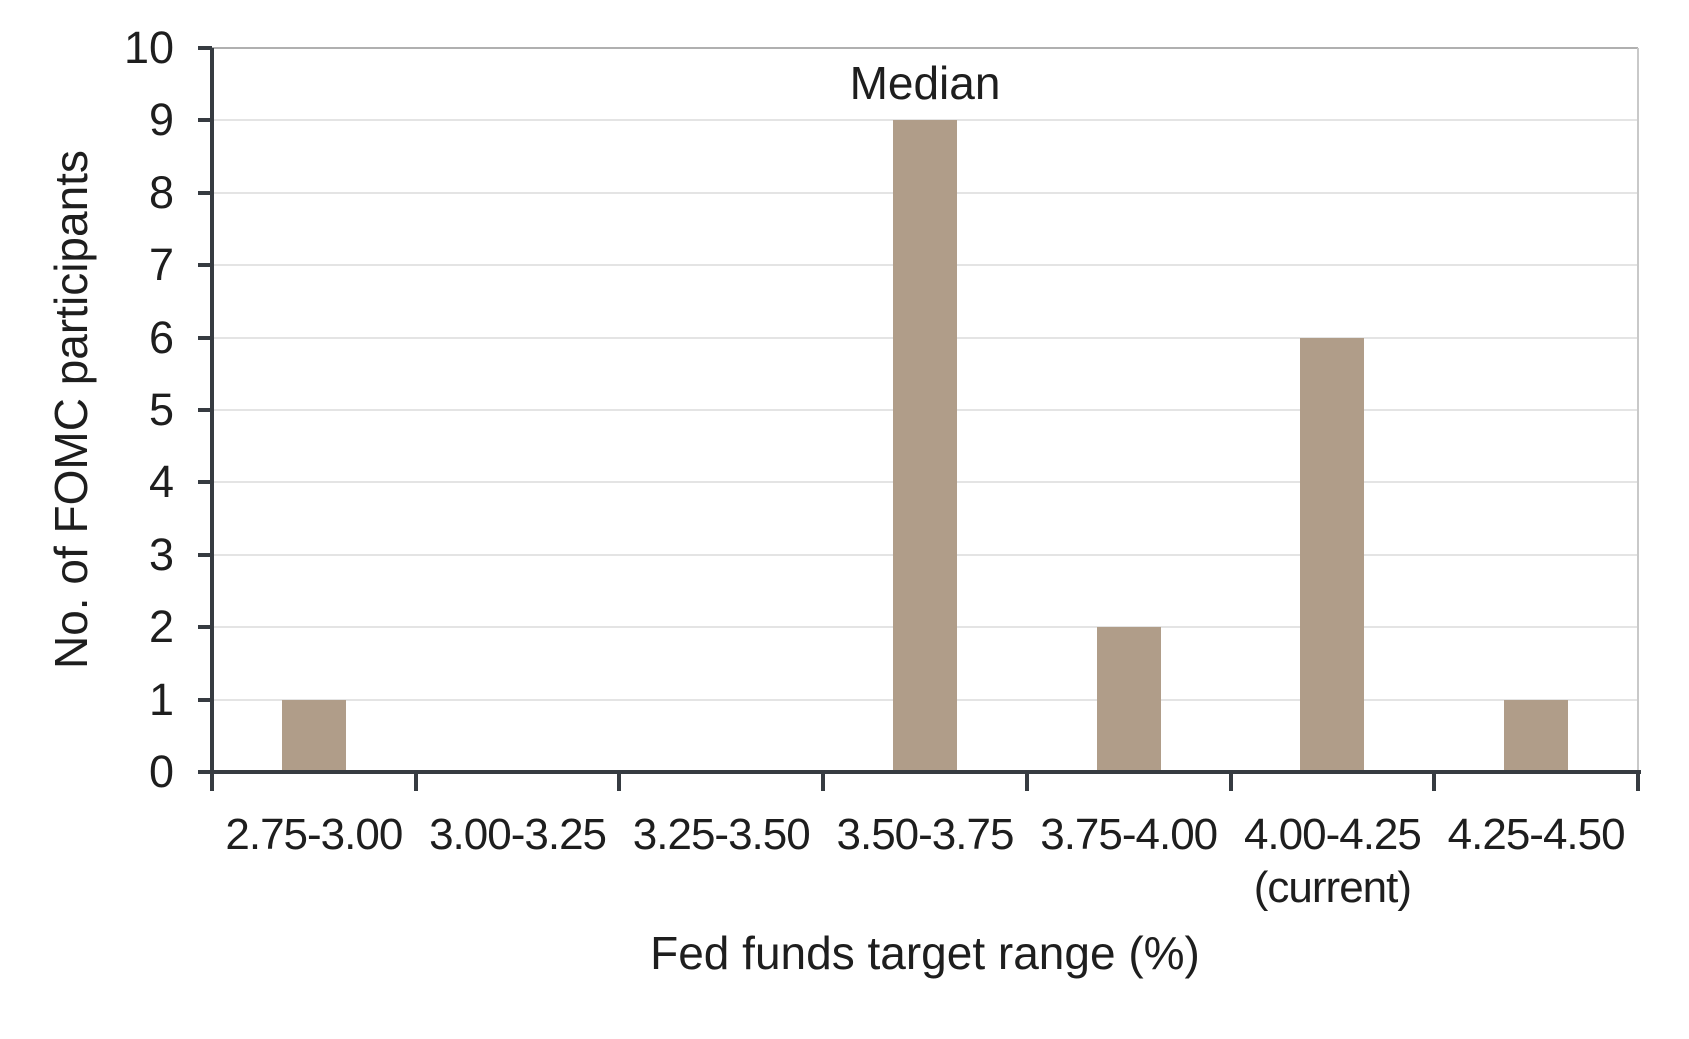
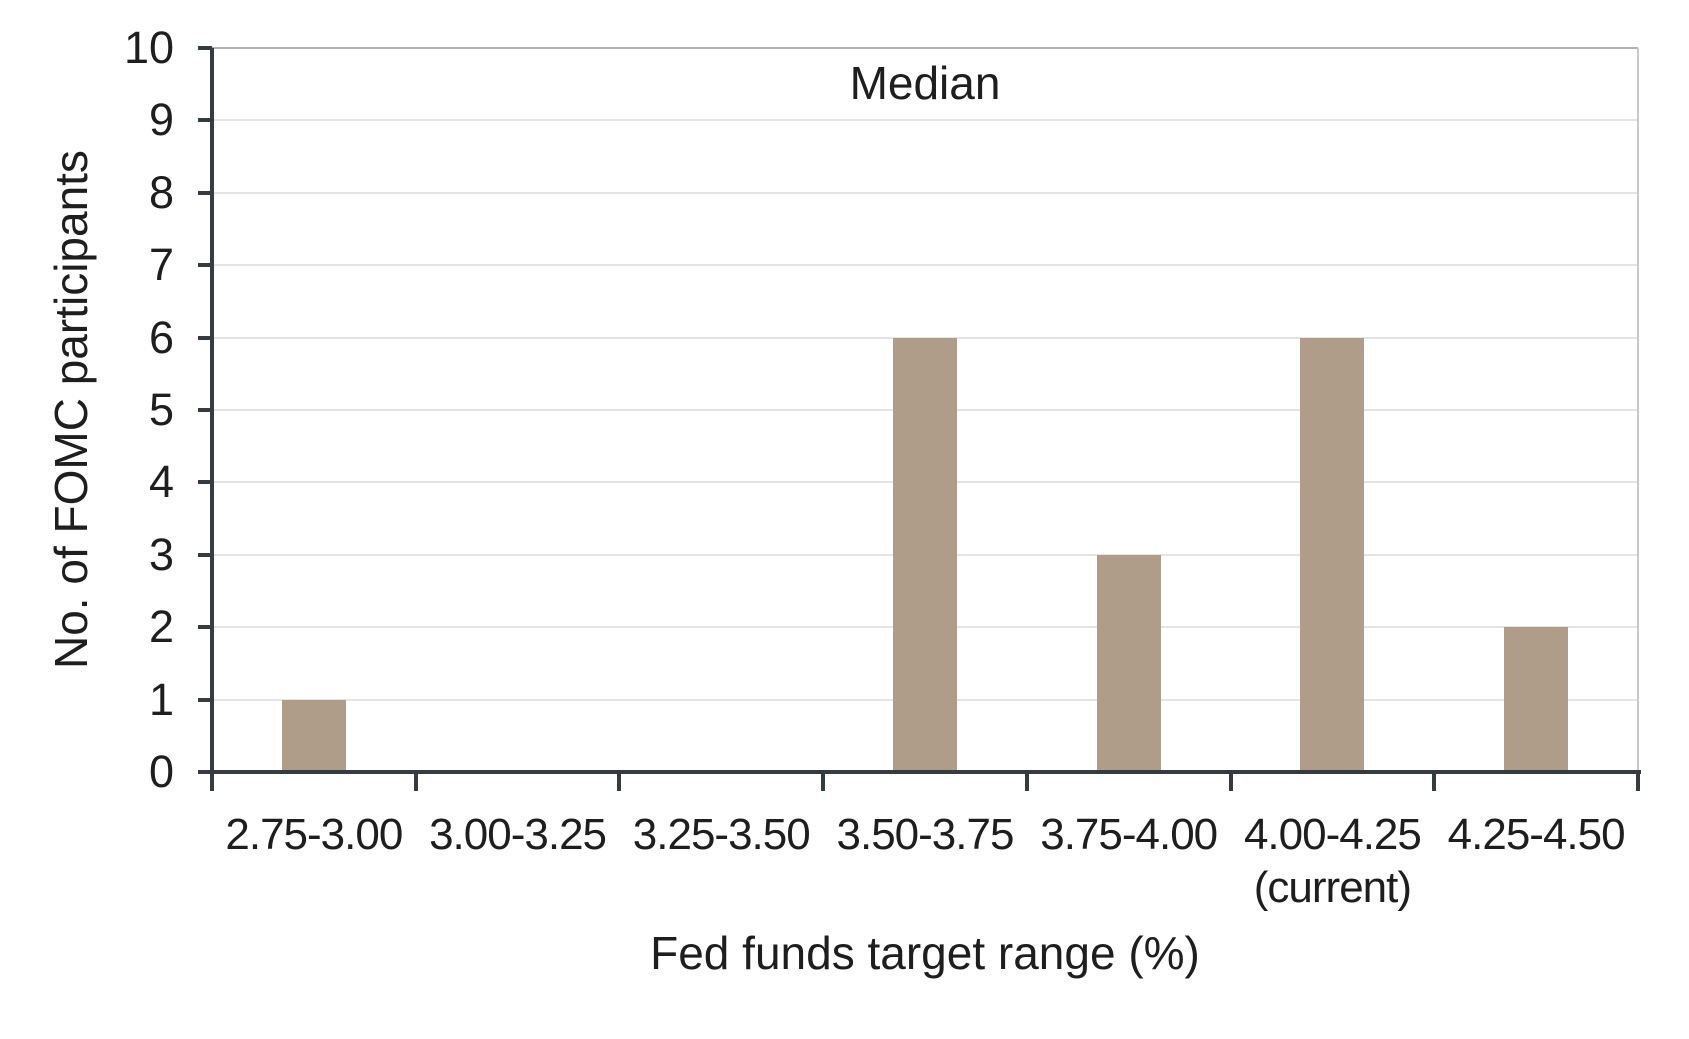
3.50-3.75: 9 -> 6
3.75-4.00: 2 -> 3
4.25-4.50: 1 -> 2
